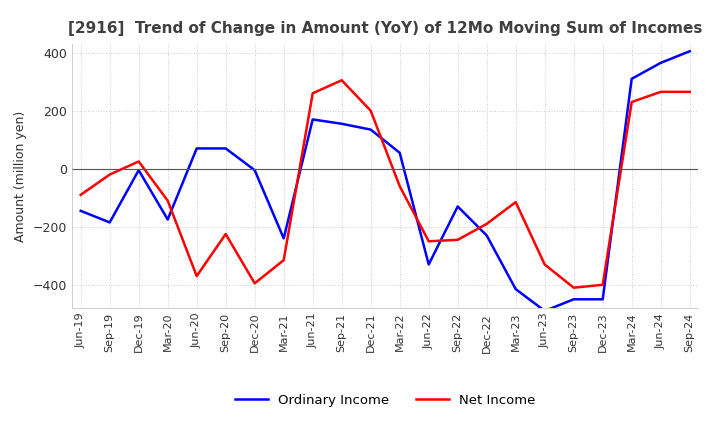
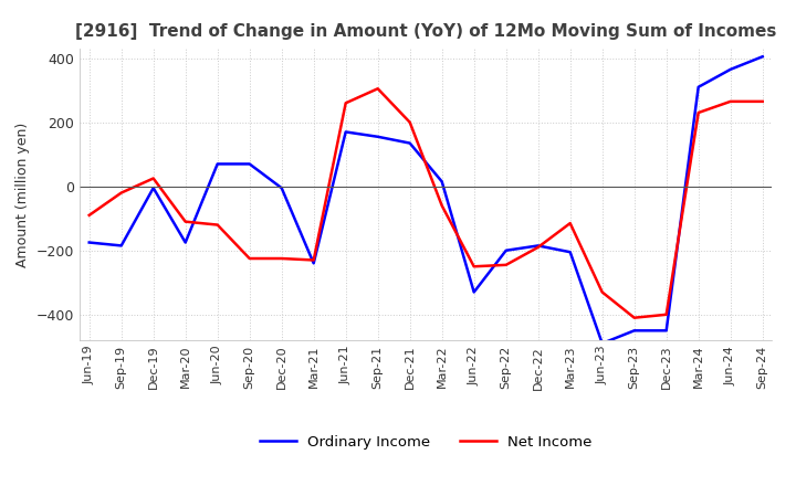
Ordinary Income/Jun-19: -145 -> -175
Net Income/Jun-20: -370 -> -120
Net Income/Dec-20: -395 -> -225
Net Income/Mar-21: -315 -> -230
Ordinary Income/Mar-22: 55 -> 15
Ordinary Income/Sep-22: -130 -> -200
Ordinary Income/Dec-22: -230 -> -185
Ordinary Income/Mar-23: -415 -> -205
